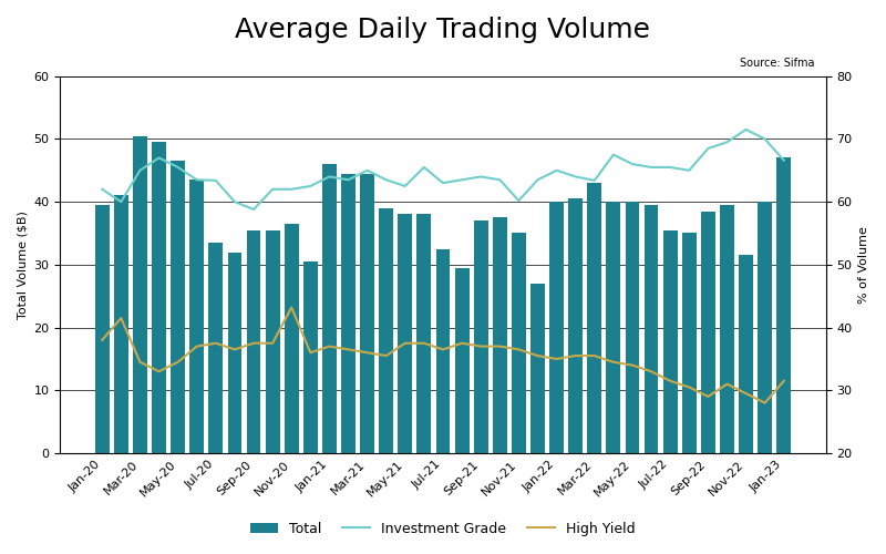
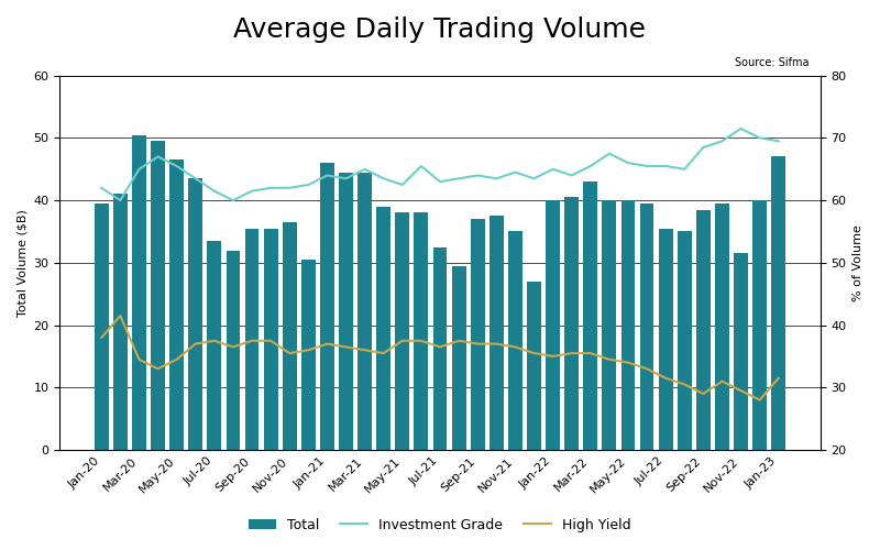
Investment Grade/Jul-20: 63.4 -> 61.5
Investment Grade/Sep-20: 58.8 -> 61.5
High Yield/Nov-20: 43.2 -> 35.5
Investment Grade/Nov-21: 60.2 -> 64.5
Investment Grade/Mar-22: 63.4 -> 65.5
Investment Grade/Jan-23: 66.6 -> 69.5
